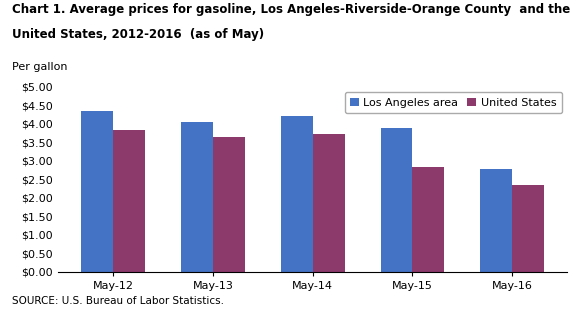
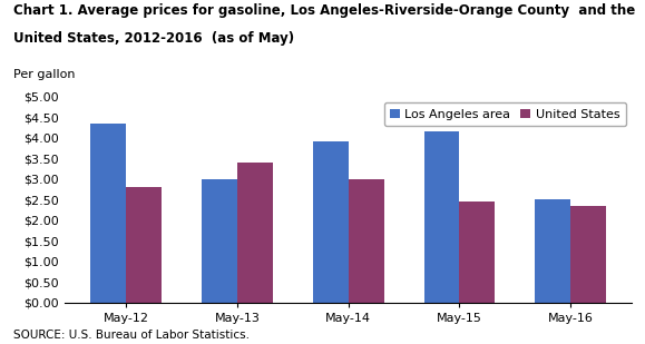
United States/May-12: $3.83 -> $2.80
Los Angeles area/May-13: $4.05 -> $3.00
United States/May-13: $3.65 -> $3.40
Los Angeles area/May-14: $4.20 -> $3.90
United States/May-14: $3.73 -> $3.00
Los Angeles area/May-15: $3.88 -> $4.15
United States/May-15: $2.83 -> $2.45
Los Angeles area/May-16: $2.78 -> $2.50
